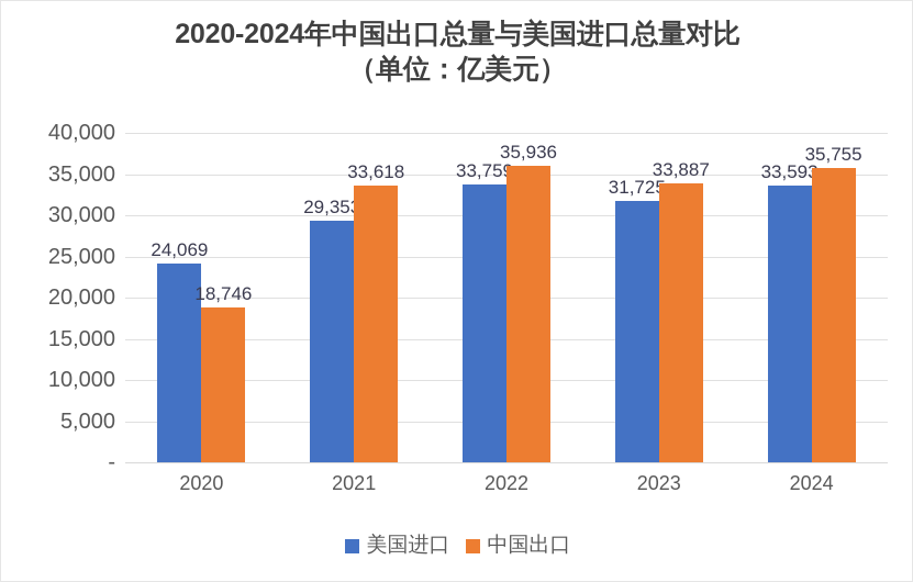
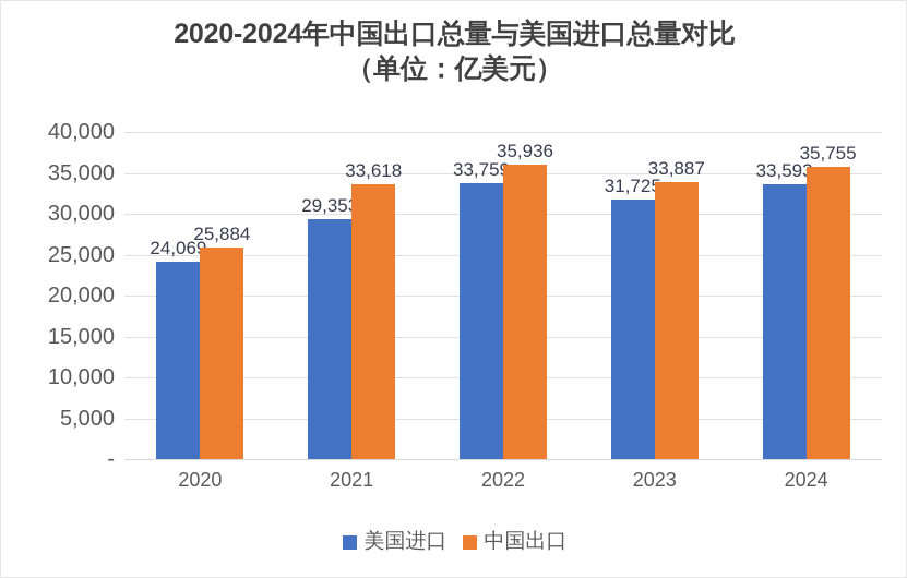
中国出口/2020: 18,746 -> 25,884
